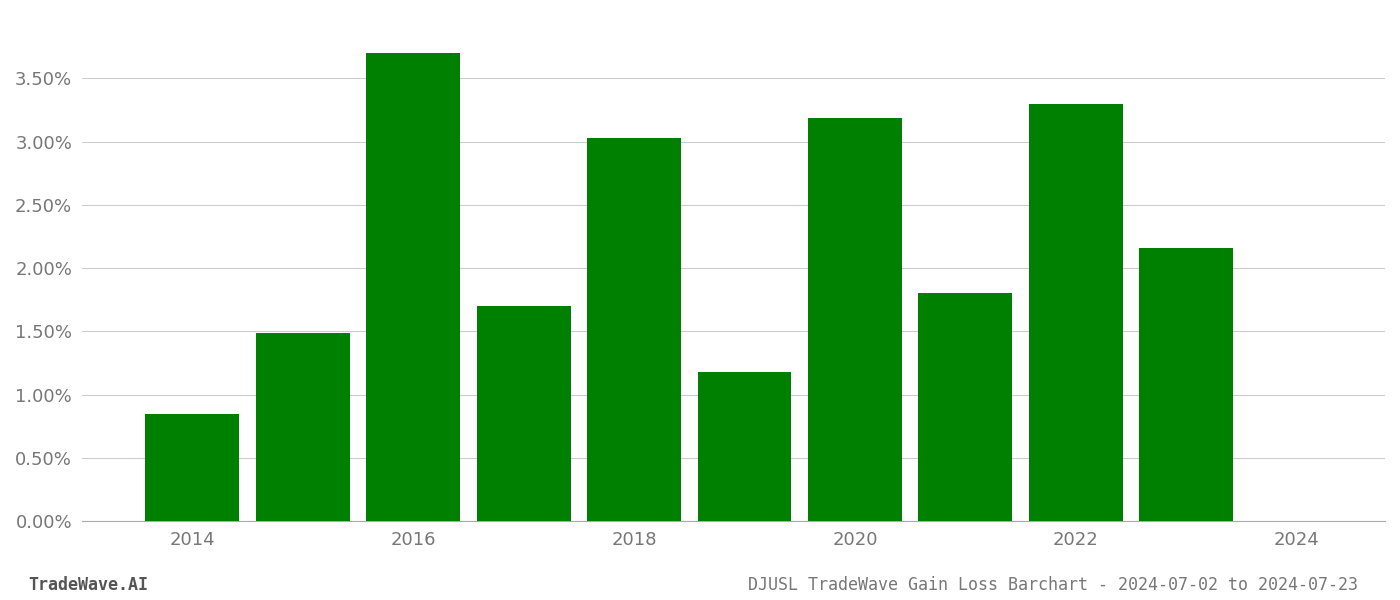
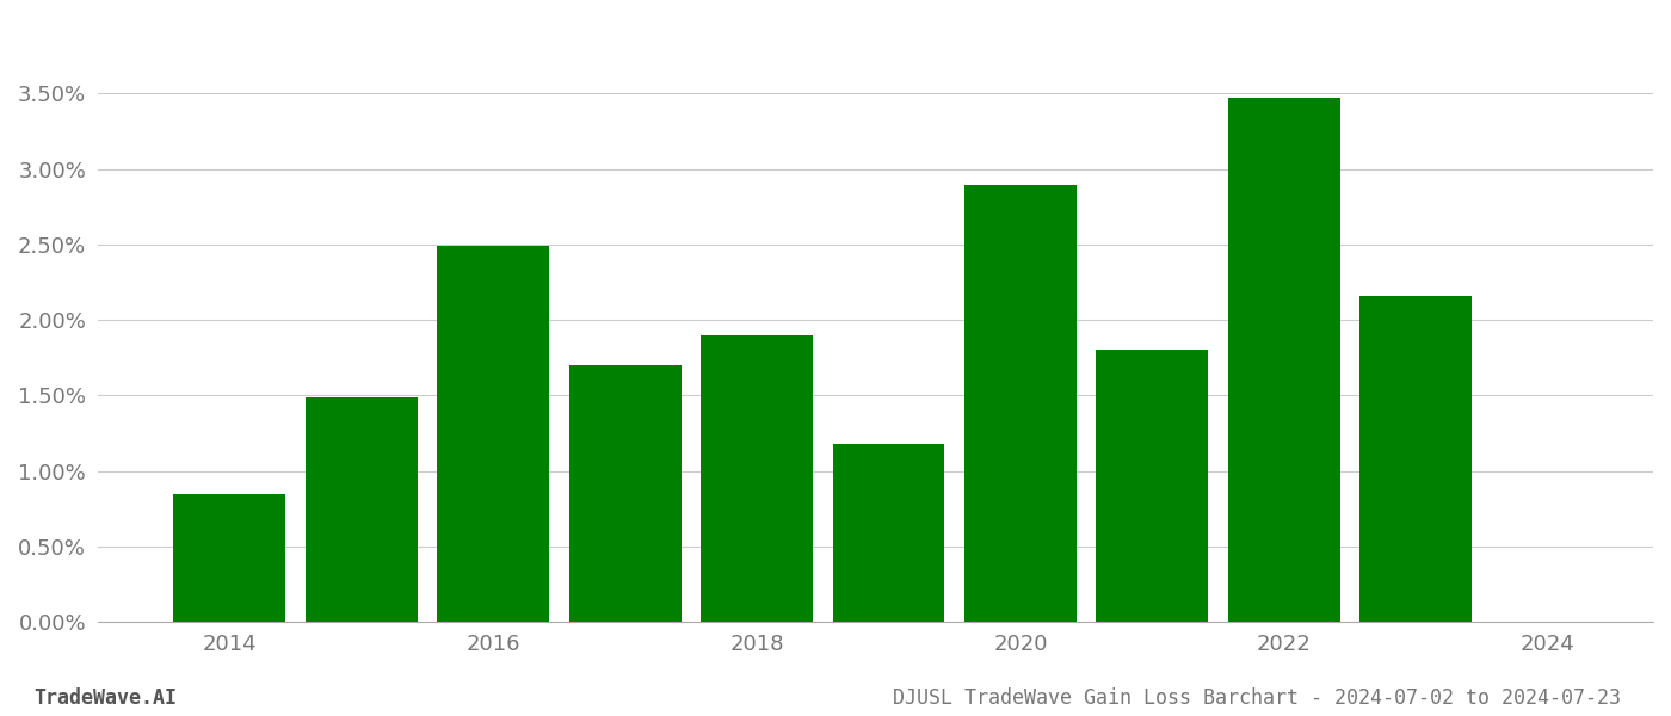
2016: 3.70% -> 2.49%
2018: 3.03% -> 1.90%
2020: 3.19% -> 2.89%
2022: 3.30% -> 3.47%
